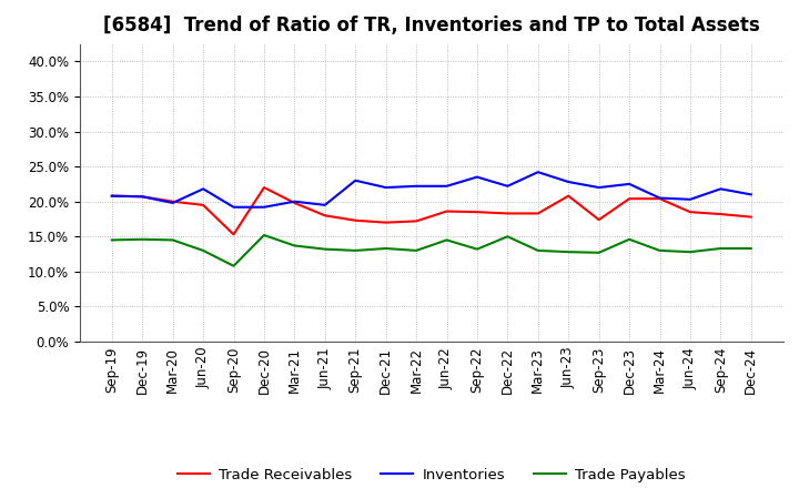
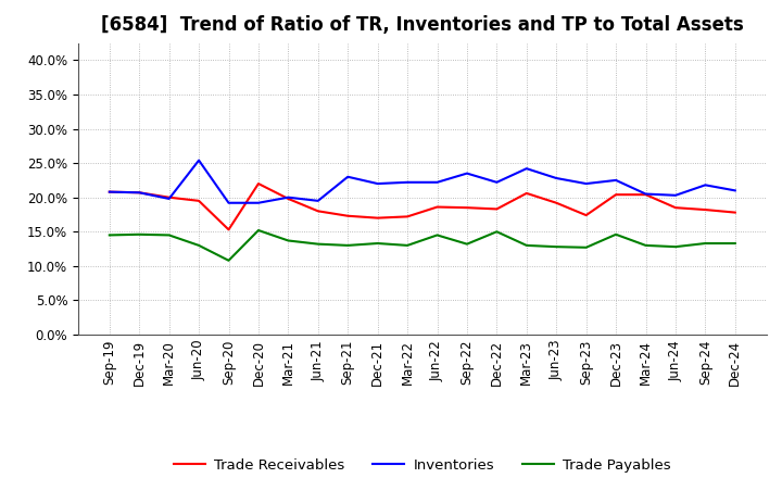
Inventories/Jun-20: 21.8% -> 25.4%
Trade Receivables/Mar-23: 18.3% -> 20.6%
Trade Receivables/Jun-23: 20.8% -> 19.2%
